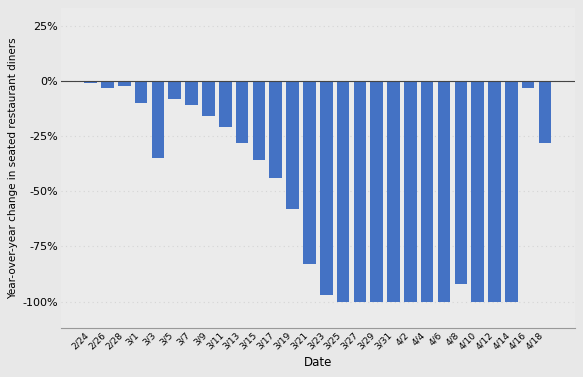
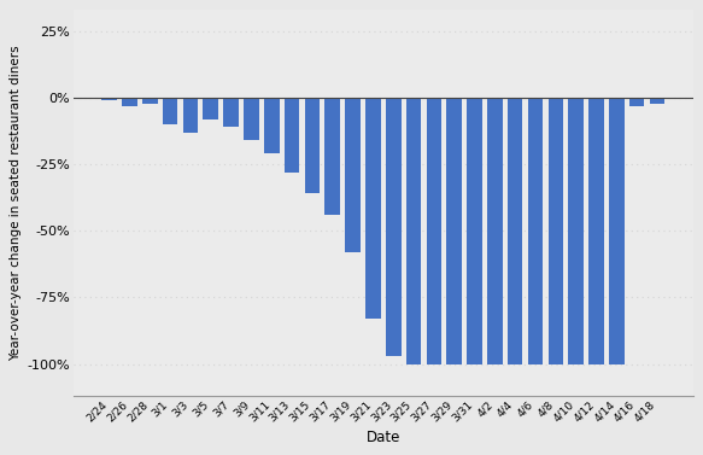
3/3: -35% -> -13%
4/8: -92% -> -100%
4/18: -28% -> -2%
